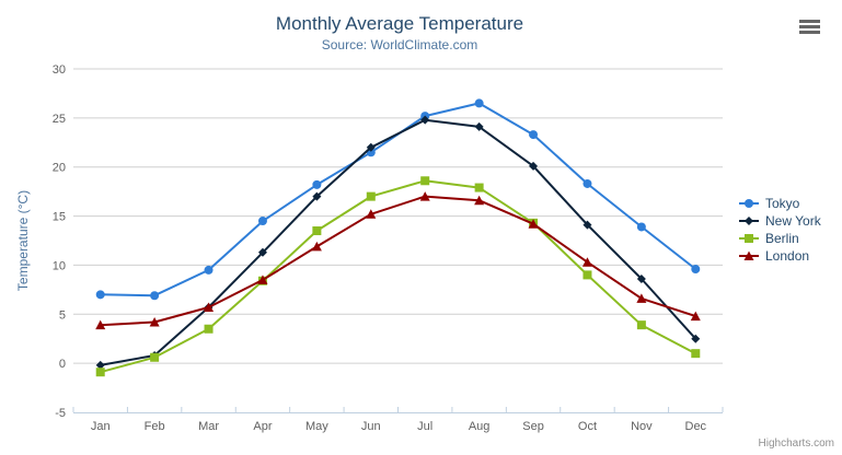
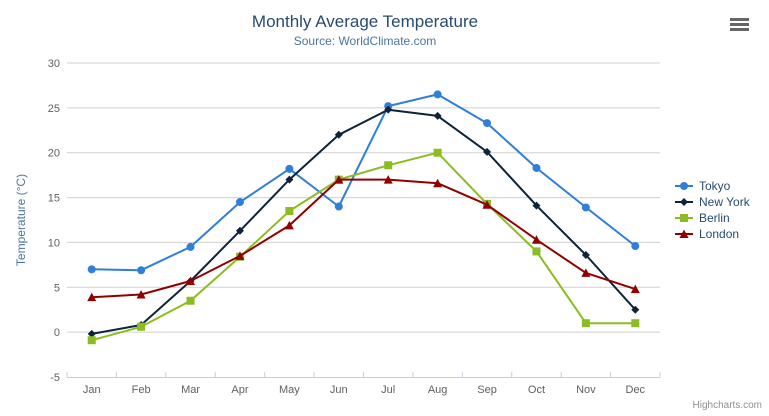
Tokyo/Jun: 22 -> 14
London/Jun: 15 -> 17
Berlin/Aug: 18 -> 20
Berlin/Nov: 4 -> 1
